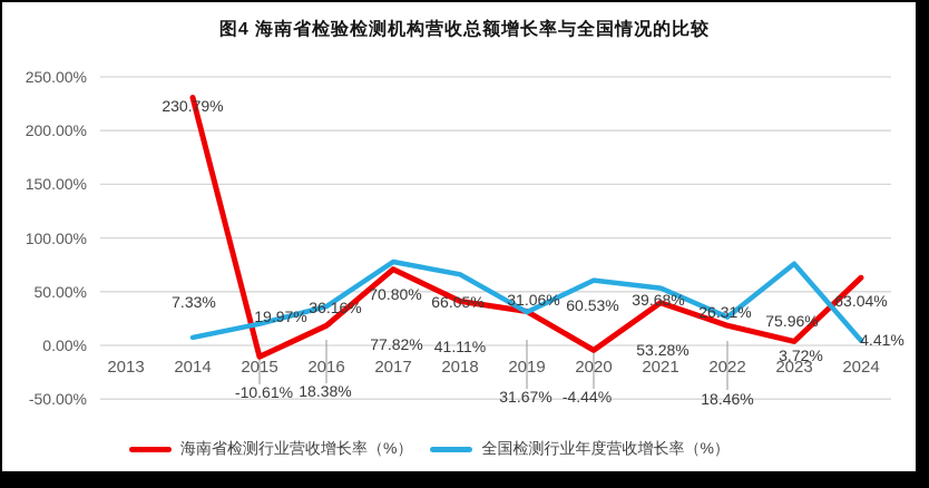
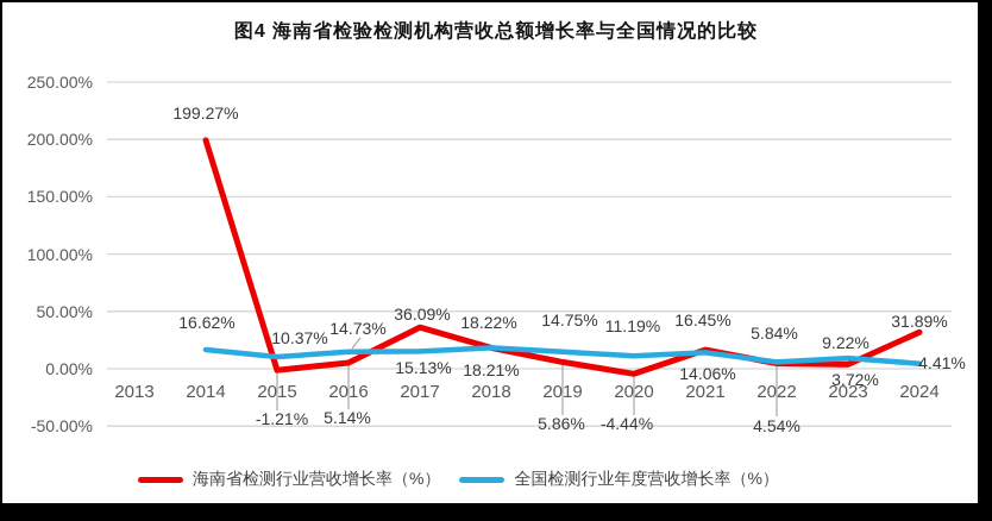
海南省检测行业营收增长率（%）/2014: 230.79% -> 199.27%
全国检测行业年度营收增长率（%）/2014: 7.33% -> 16.62%
海南省检测行业营收增长率（%）/2015: -10.61% -> -1.21%
全国检测行业年度营收增长率（%）/2015: 19.97% -> 10.37%
海南省检测行业营收增长率（%）/2016: 18.38% -> 5.14%
全国检测行业年度营收增长率（%）/2016: 36.16% -> 14.73%
海南省检测行业营收增长率（%）/2017: 70.80% -> 36.09%
全国检测行业年度营收增长率（%）/2017: 77.82% -> 15.13%
海南省检测行业营收增长率（%）/2018: 41.11% -> 18.21%
全国检测行业年度营收增长率（%）/2018: 66.05% -> 18.22%
海南省检测行业营收增长率（%）/2019: 31.67% -> 5.86%
全国检测行业年度营收增长率（%）/2019: 31.06% -> 14.75%
全国检测行业年度营收增长率（%）/2020: 60.53% -> 11.19%
海南省检测行业营收增长率（%）/2021: 39.68% -> 16.45%
全国检测行业年度营收增长率（%）/2021: 53.28% -> 14.06%
海南省检测行业营收增长率（%）/2022: 18.46% -> 4.54%
全国检测行业年度营收增长率（%）/2022: 26.31% -> 5.84%
全国检测行业年度营收增长率（%）/2023: 75.96% -> 9.22%
海南省检测行业营收增长率（%）/2024: 63.04% -> 31.89%
